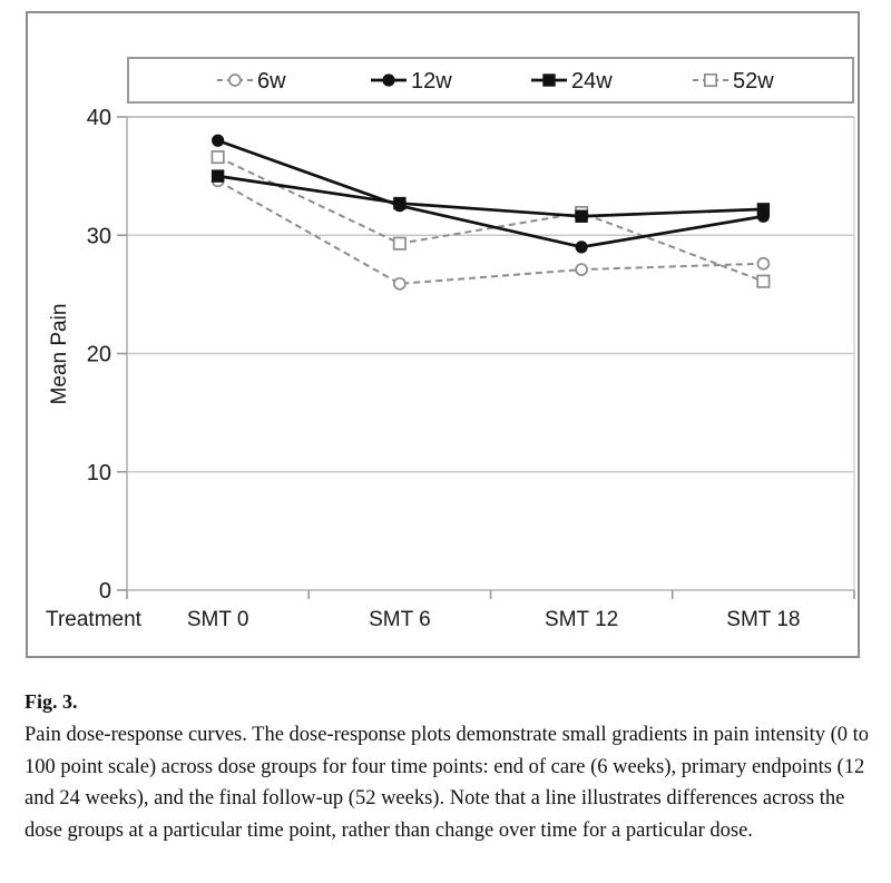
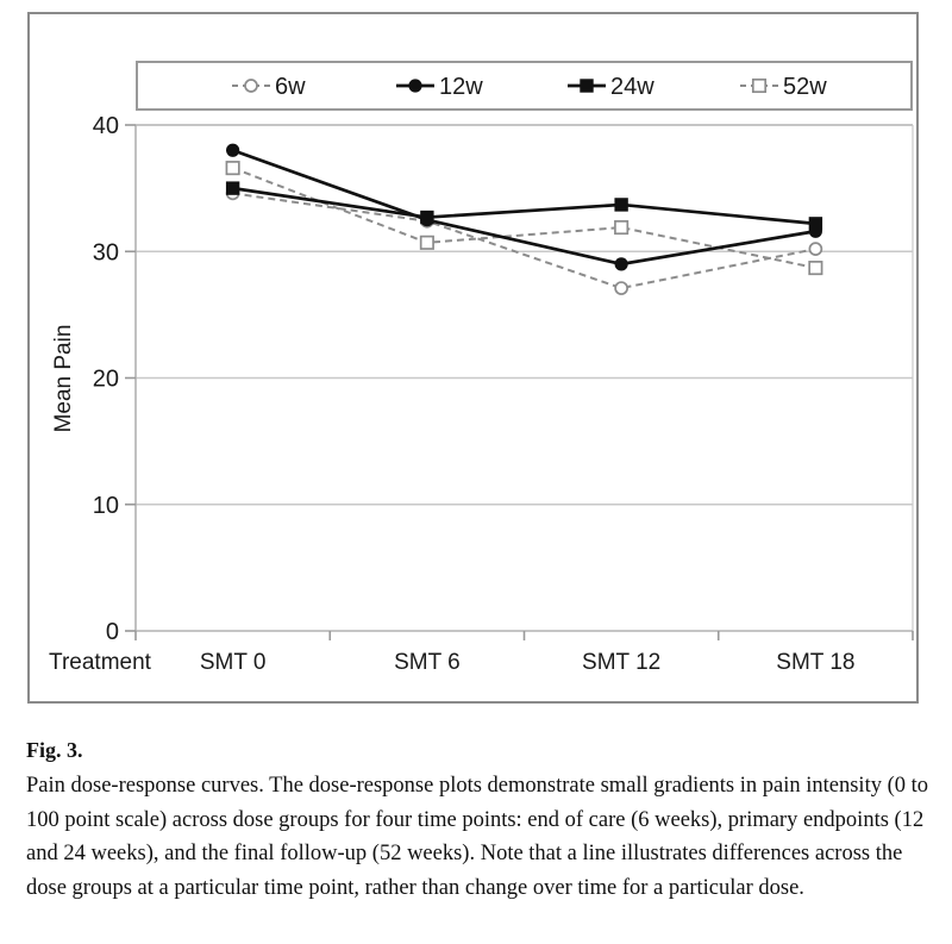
6w/SMT 6: 25.9 -> 32.4
52w/SMT 6: 29.3 -> 30.7
24w/SMT 12: 31.6 -> 33.7
6w/SMT 18: 27.6 -> 30.2
52w/SMT 18: 26.1 -> 28.7
